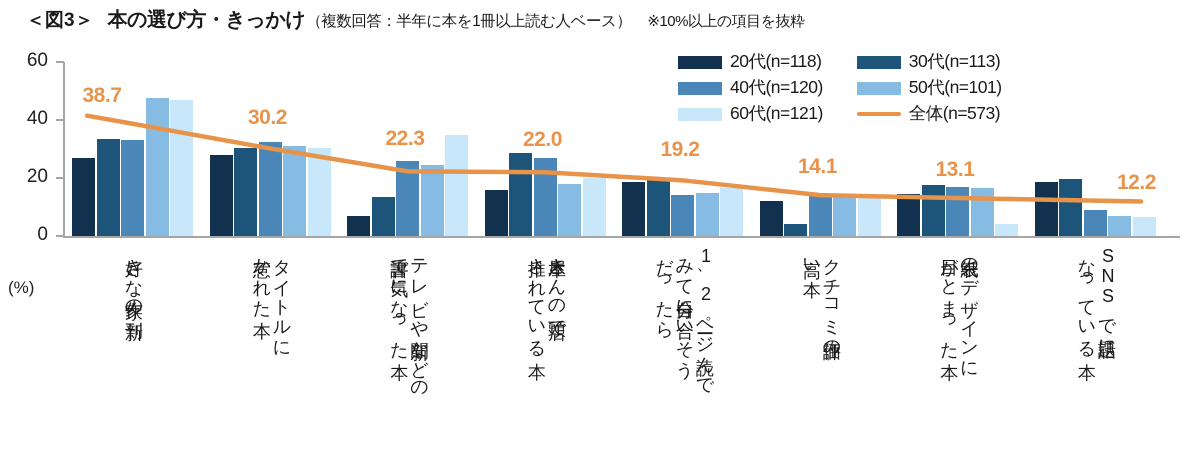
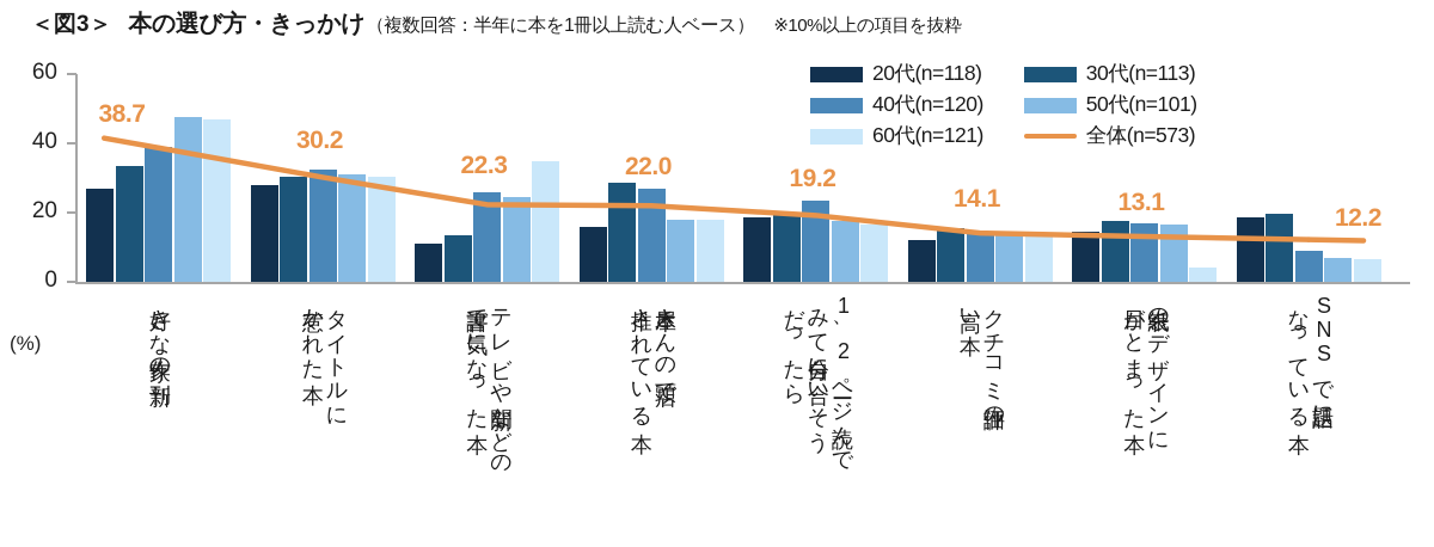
40代(n=120)/好きな作家の新刊: 33 -> 39
20代(n=118)/テレビや新聞などの書評で気になった本: 7 -> 11
60代(n=121)/本屋さんの店頭で推されている本: 20 -> 18
40代(n=120)/1、2ページ読んでみて自分に合いそうだったら: 14 -> 24
50代(n=101)/1、2ページ読んでみて自分に合いそうだったら: 15 -> 18
30代(n=113)/クチコミ評価の高い本: 4 -> 16
